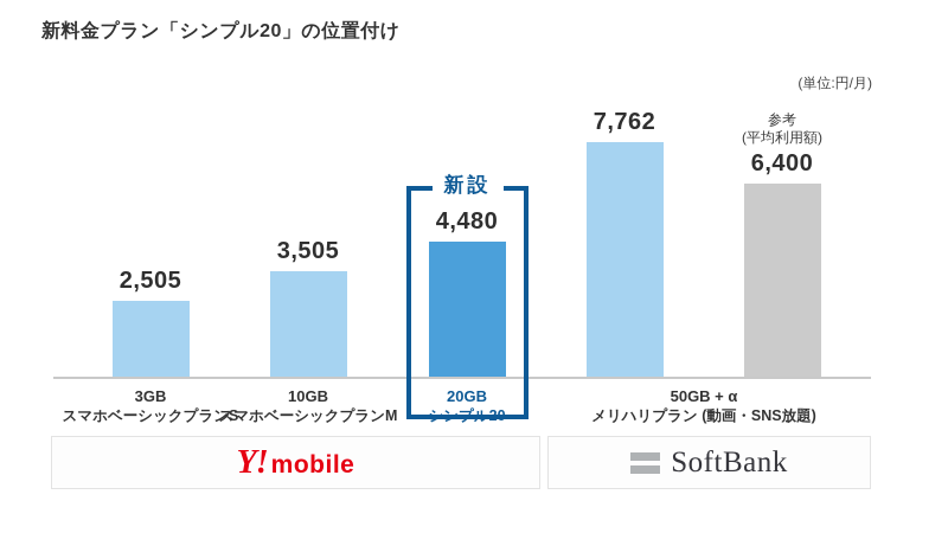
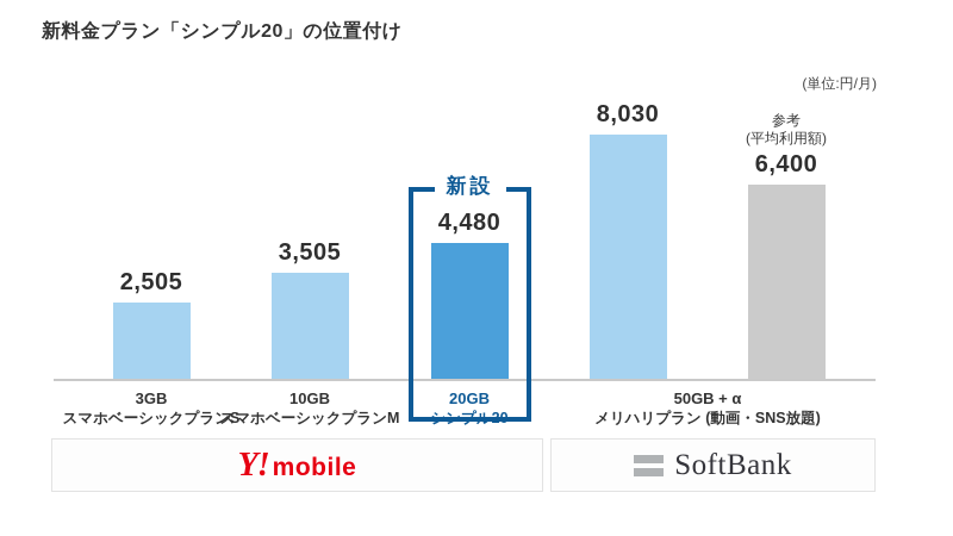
50GB+α メリハリプラン(動画・SNS放題): 7,762 -> 8,030
